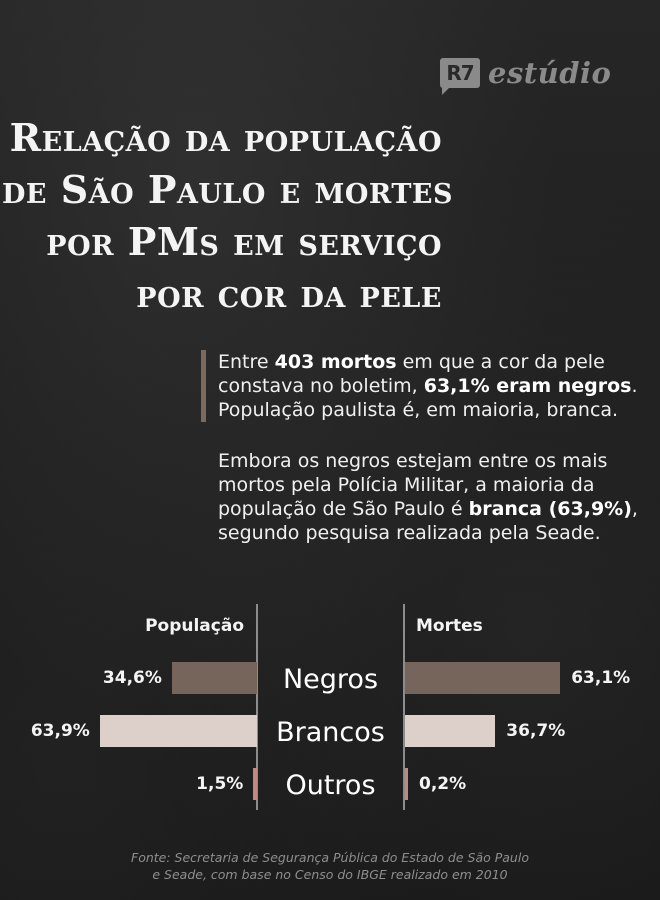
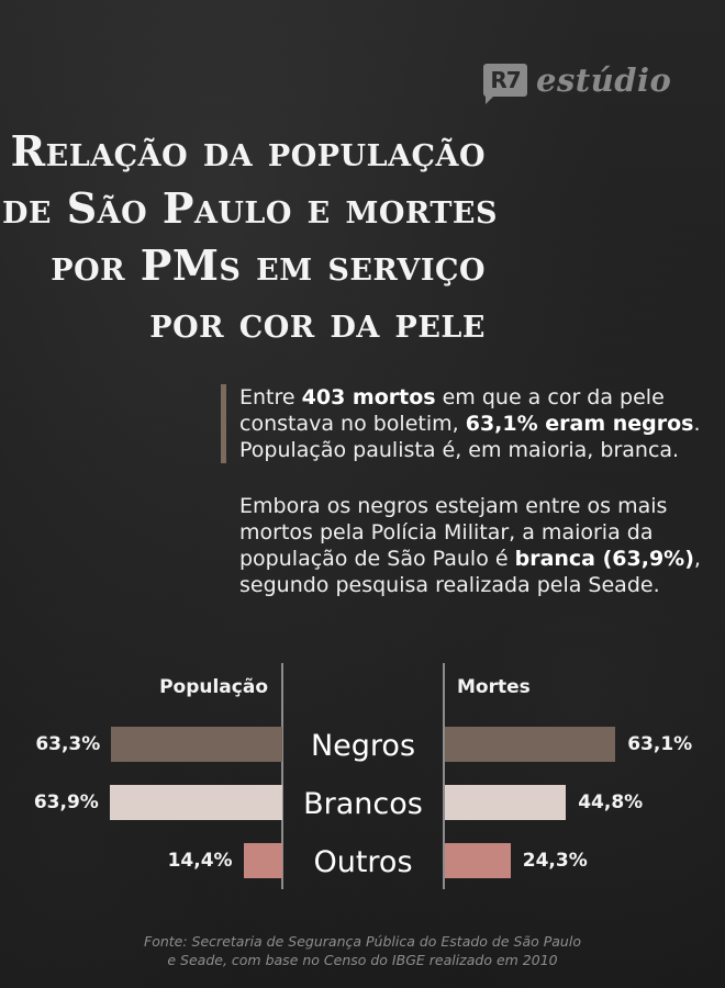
População/Negros: 34,6% -> 63,3%
Mortes/Brancos: 36,7% -> 44,8%
População/Outros: 1,5% -> 14,4%
Mortes/Outros: 0,2% -> 24,3%
